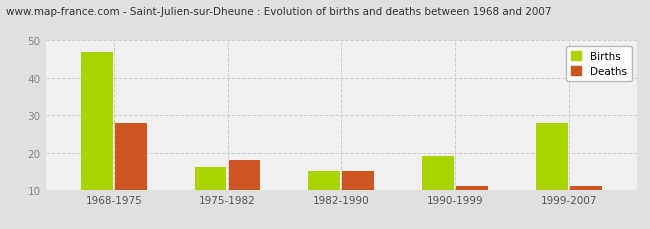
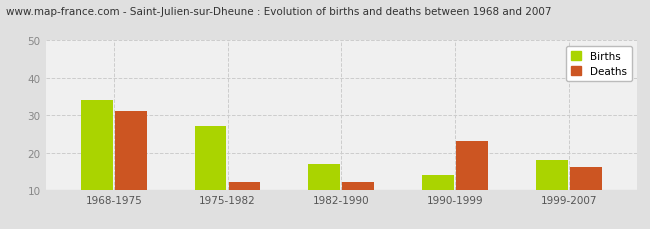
Births/1968-1975: 47 -> 34
Deaths/1968-1975: 28 -> 31
Births/1975-1982: 16 -> 27
Deaths/1975-1982: 18 -> 12
Births/1982-1990: 15 -> 17
Deaths/1982-1990: 15 -> 12
Births/1990-1999: 19 -> 14
Deaths/1990-1999: 11 -> 23
Births/1999-2007: 28 -> 18
Deaths/1999-2007: 11 -> 16
